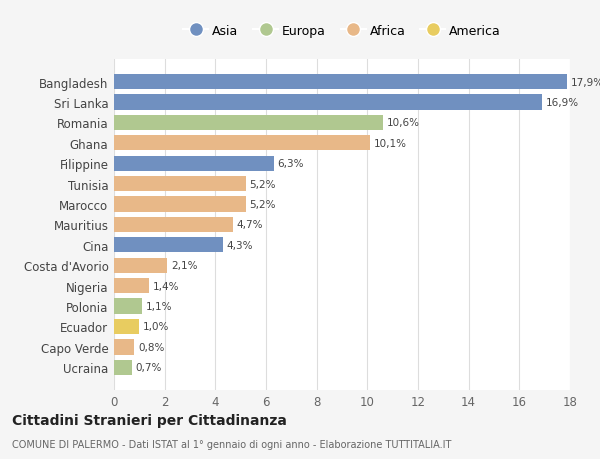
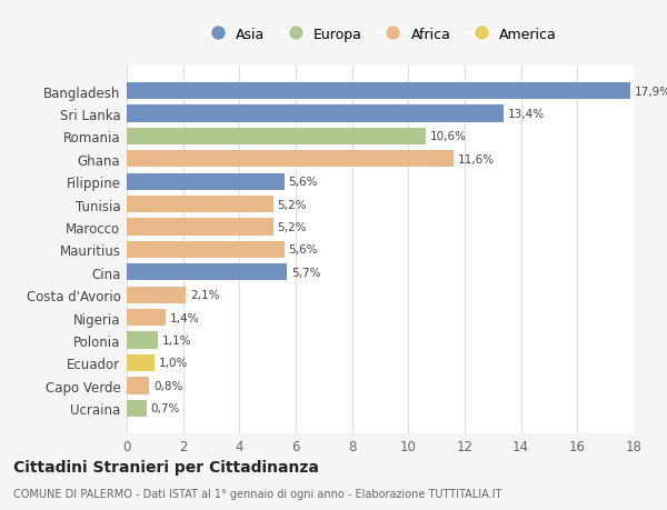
Sri Lanka: 16,9% -> 13,4%
Ghana: 10,1% -> 11,6%
Filippine: 6,3% -> 5,6%
Mauritius: 4,7% -> 5,6%
Cina: 4,3% -> 5,7%
